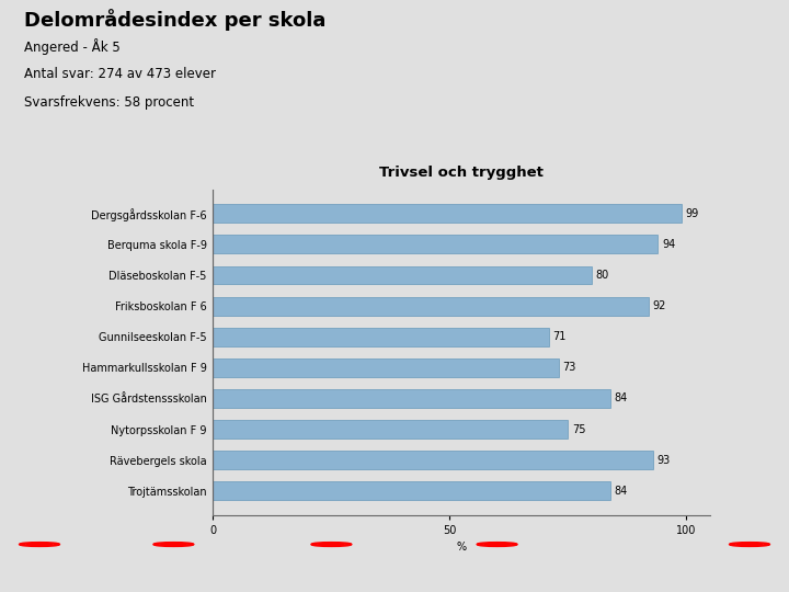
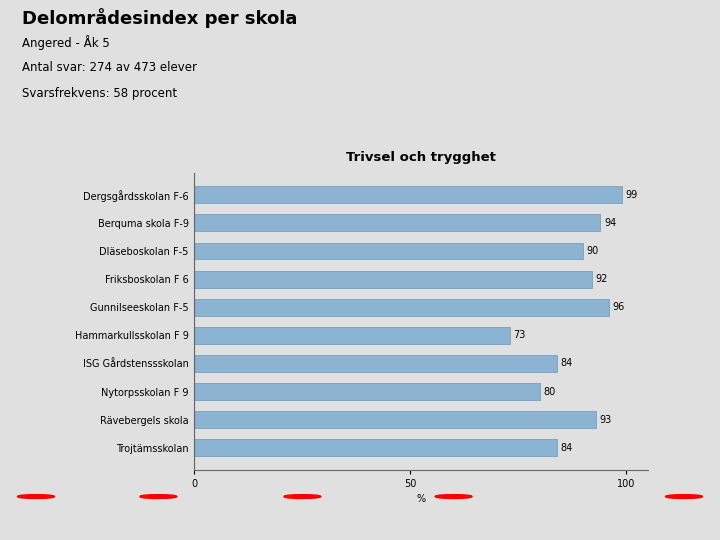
Dläseboskolan F-5: 80 -> 90
Gunnilseeskolan F-5: 71 -> 96
Nytorpsskolan F 9: 75 -> 80
